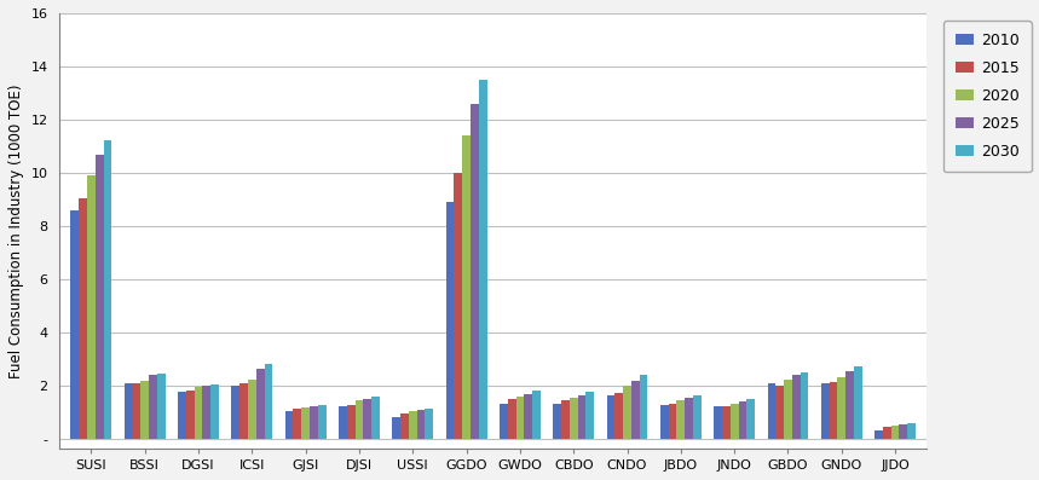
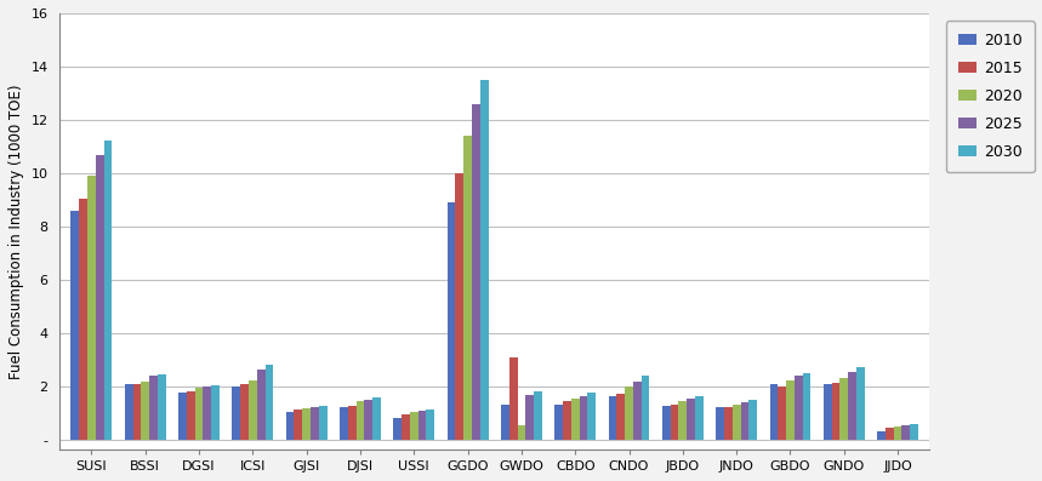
2015/GWDO: 1.50 -> 3.10
2020/GWDO: 1.60 -> 0.55
